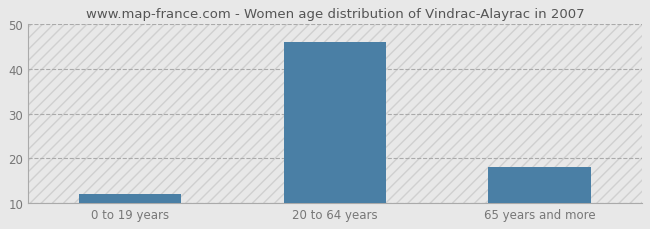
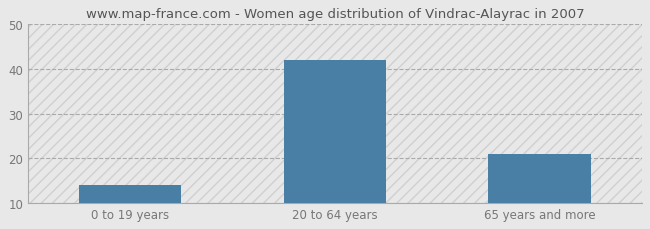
0 to 19 years: 12 -> 14
20 to 64 years: 46 -> 42
65 years and more: 18 -> 21
